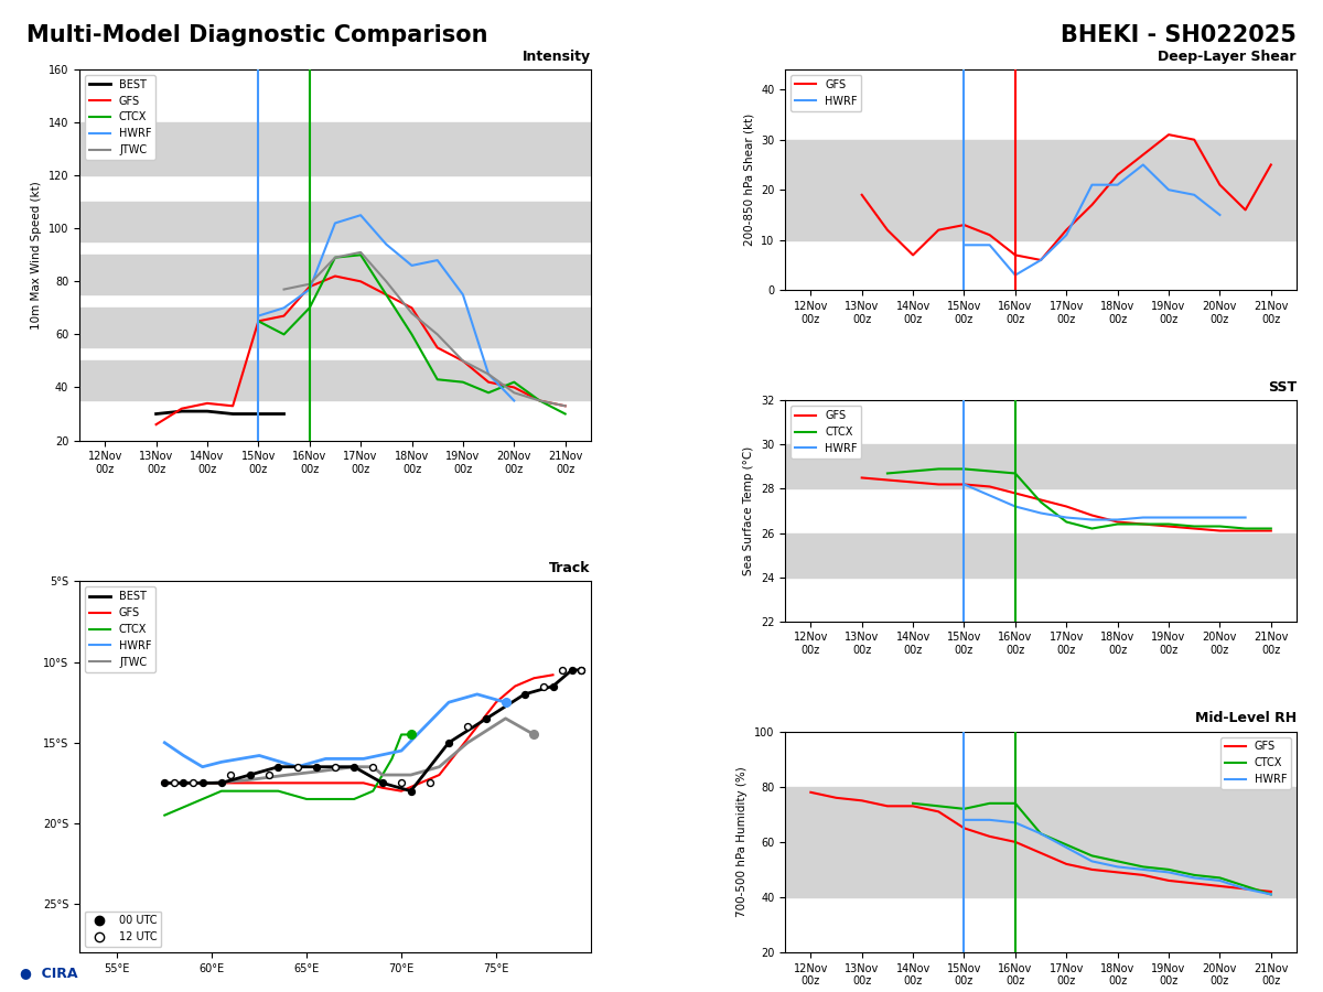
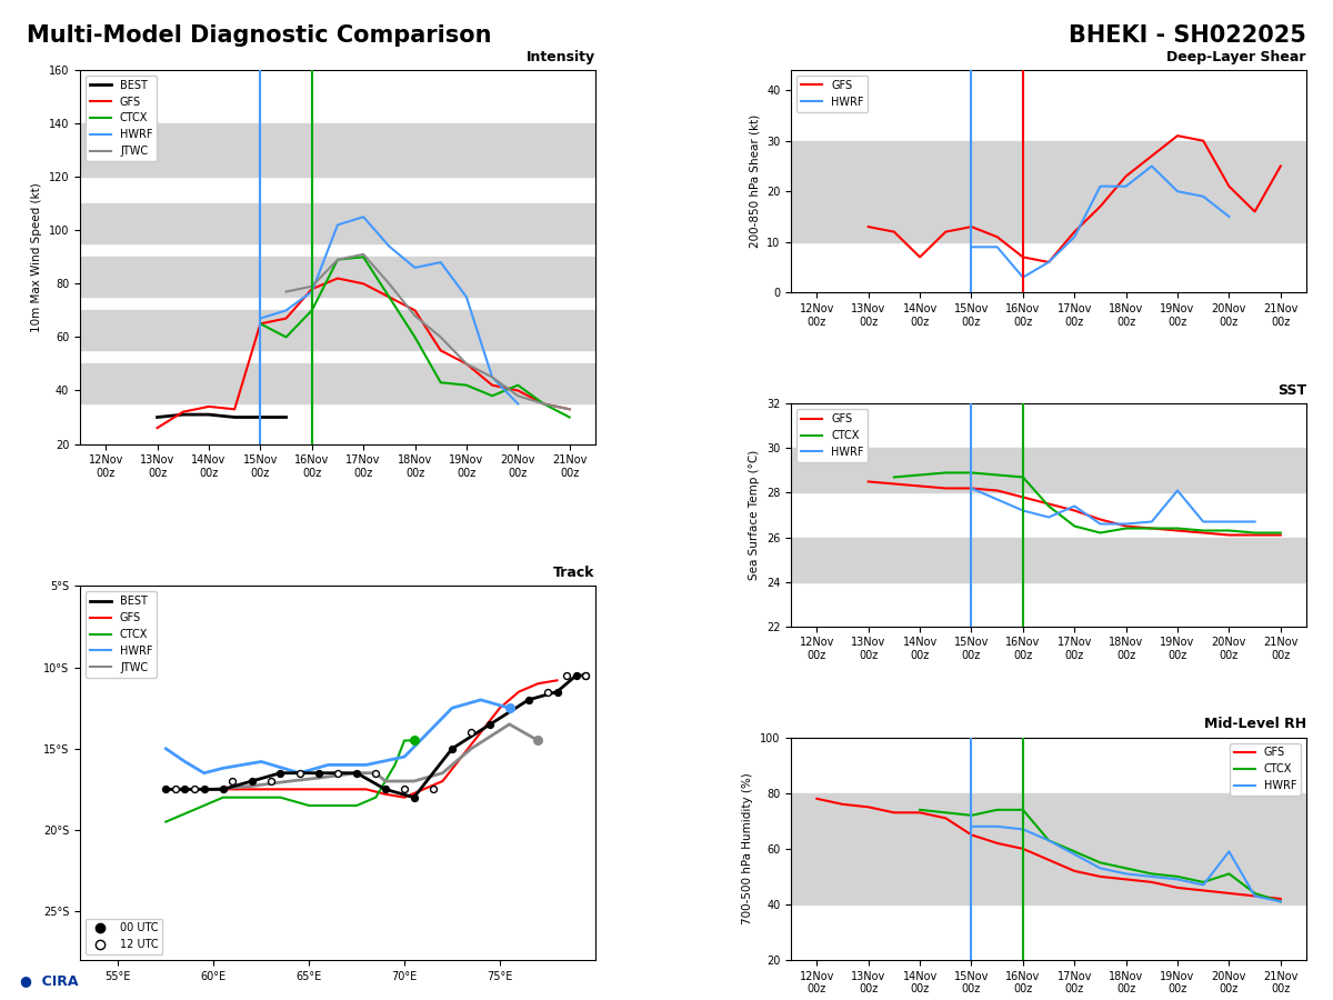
Deep-Layer Shear/GFS/13Nov 00z: 19 -> 13
SST/HWRF/17Nov 00z: 26.7 -> 27.4
SST/HWRF/19Nov 00z: 26.7 -> 28.1
Mid-Level RH/CTCX/20Nov 00z: 47 -> 51
Mid-Level RH/HWRF/20Nov 00z: 46 -> 59
